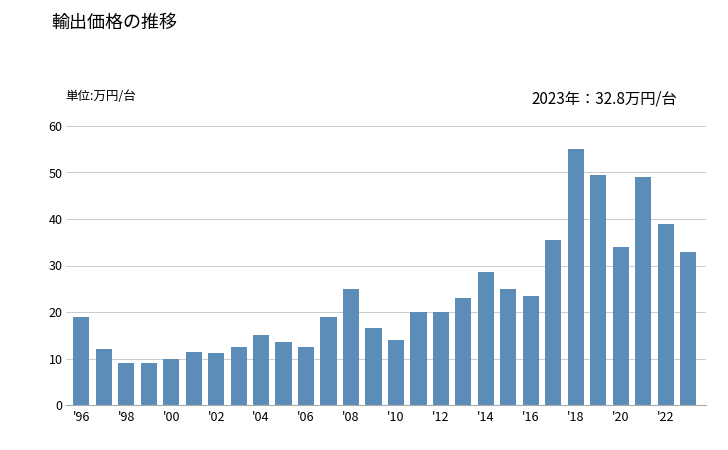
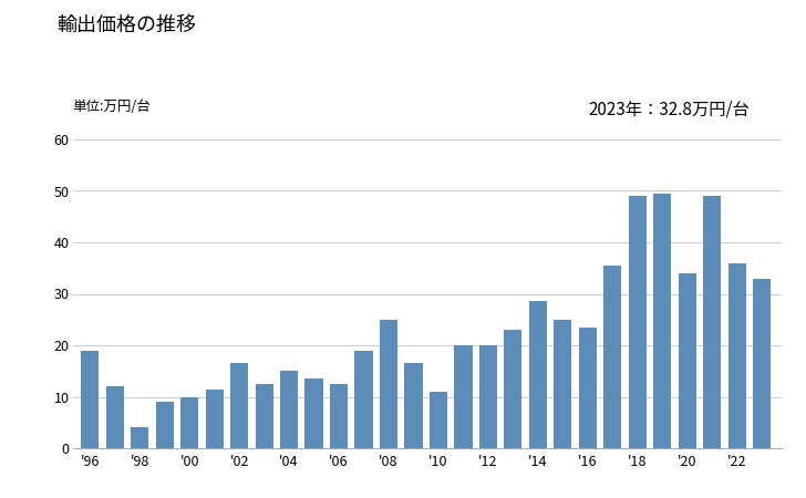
'98: 9.0 -> 4.0
'02: 11.2 -> 16.5
'10: 14.0 -> 11.0
'18: 55.0 -> 49.0
'22: 39.0 -> 36.0
